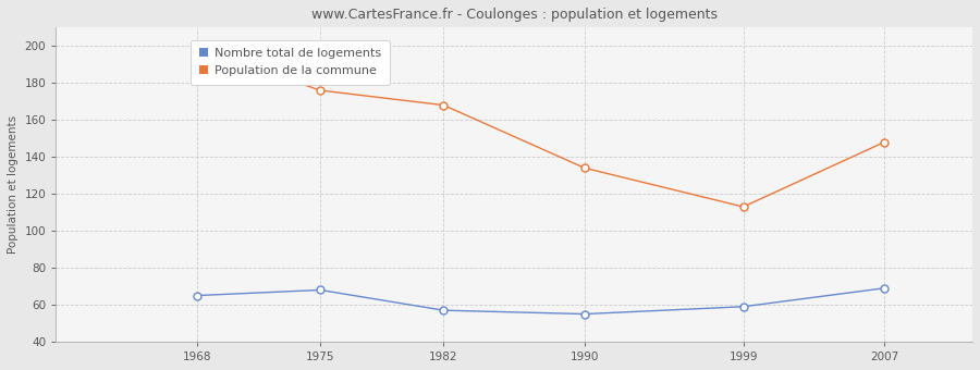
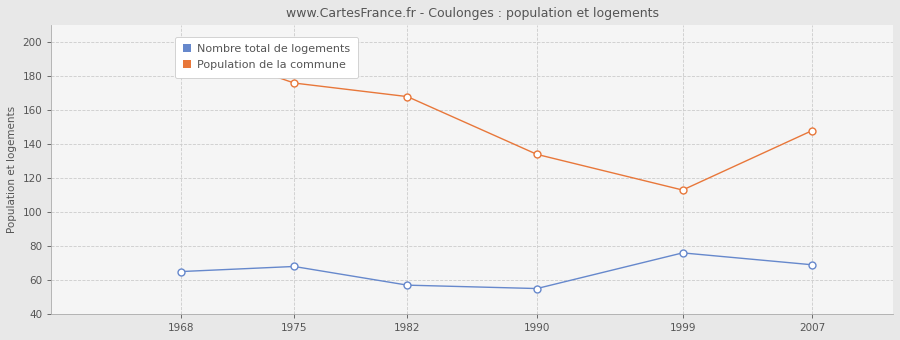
Nombre total de logements/1999: 59 -> 76
